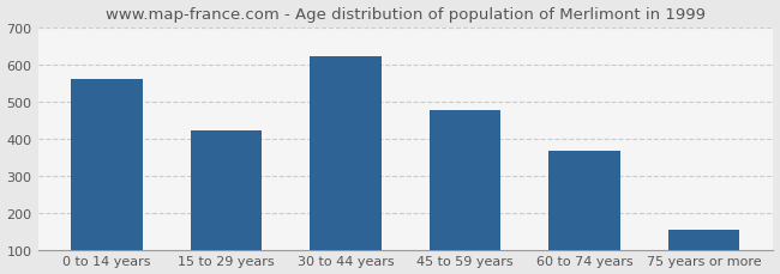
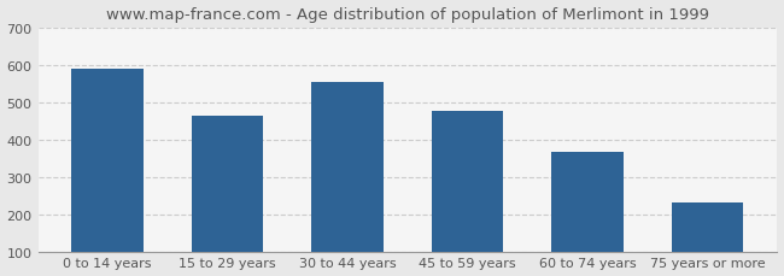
0 to 14 years: 560 -> 590
15 to 29 years: 422 -> 465
30 to 44 years: 622 -> 555
75 years or more: 155 -> 230
